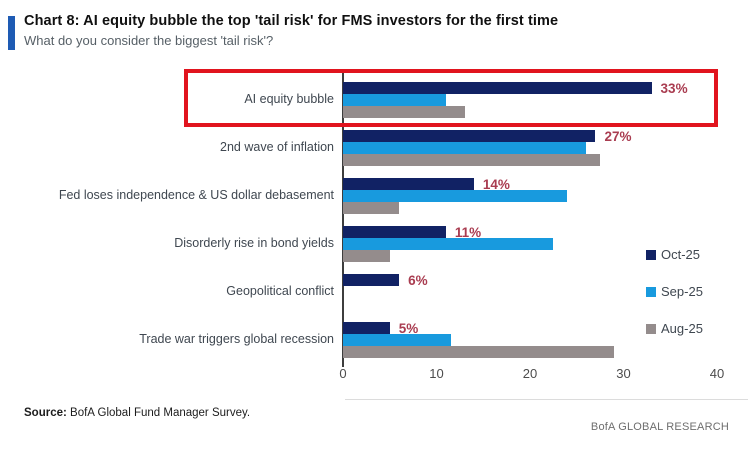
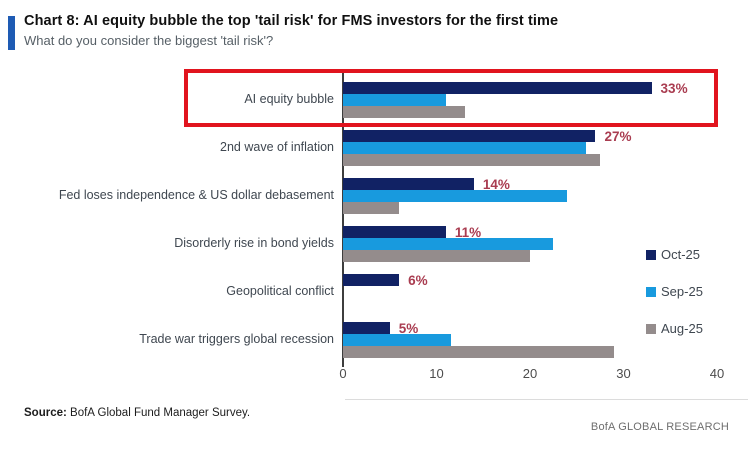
Aug-25/Disorderly rise in bond yields: 5 -> 20
